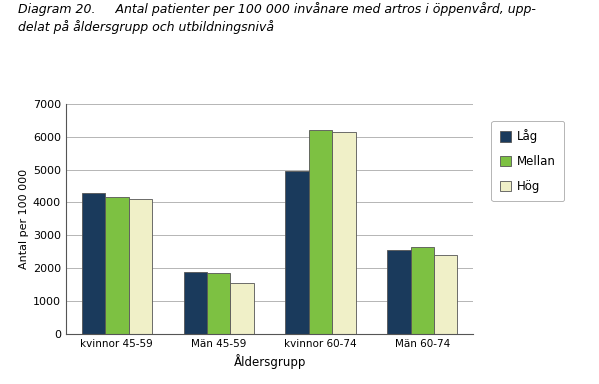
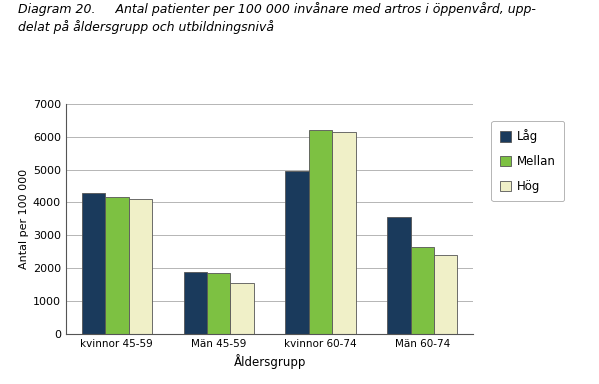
Låg/Män 60-74: 2550 -> 3550
